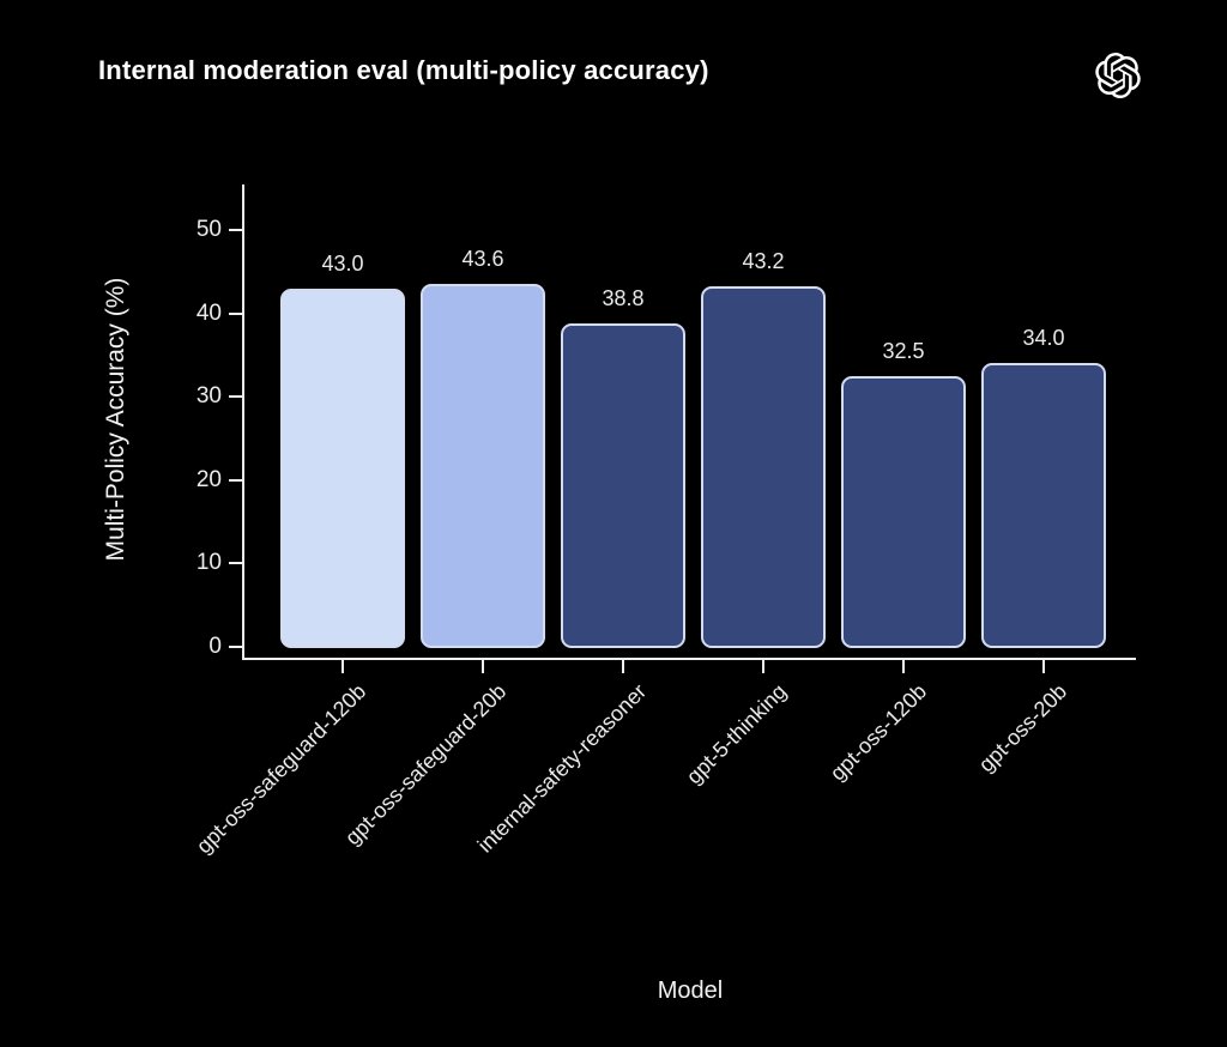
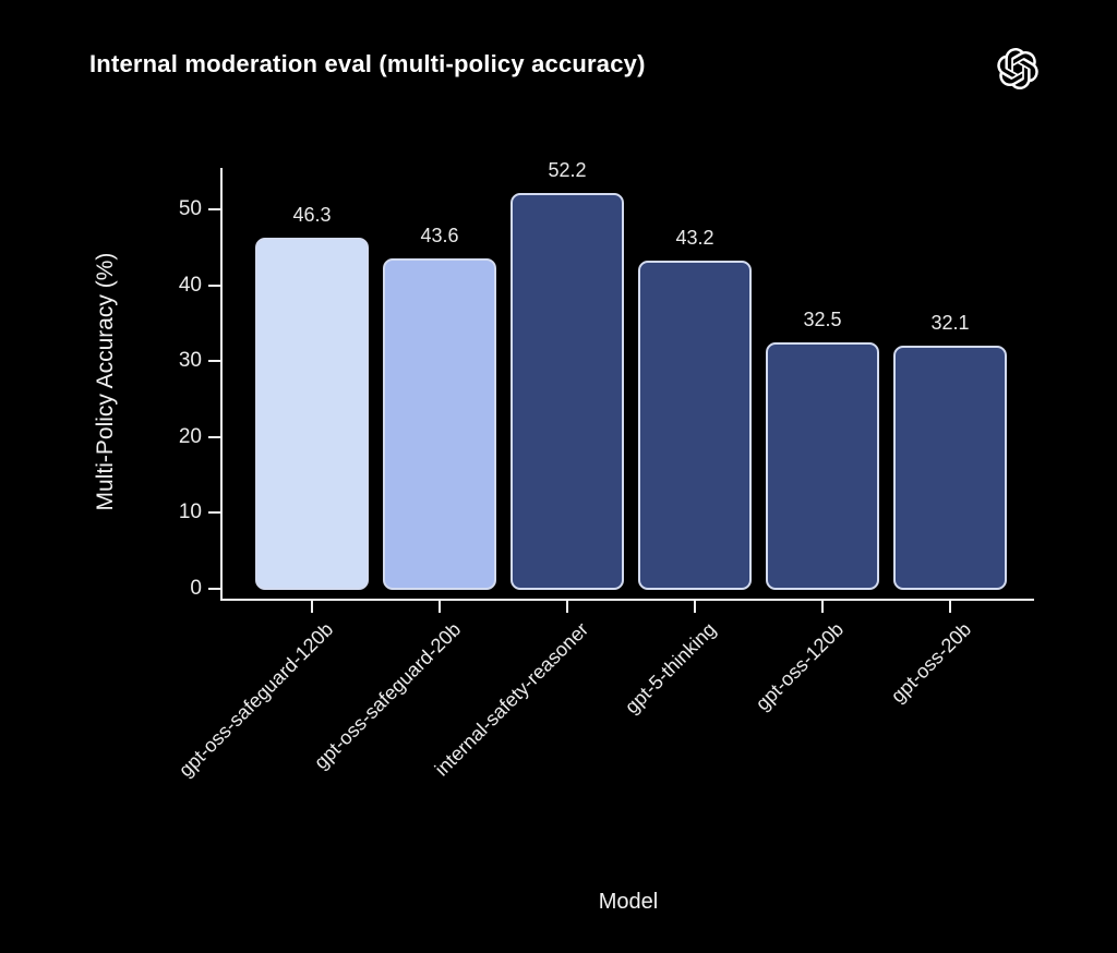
gpt-oss-safeguard-120b: 43.0 -> 46.3
internal-safety-reasoner: 38.8 -> 52.2
gpt-oss-20b: 34.0 -> 32.1
